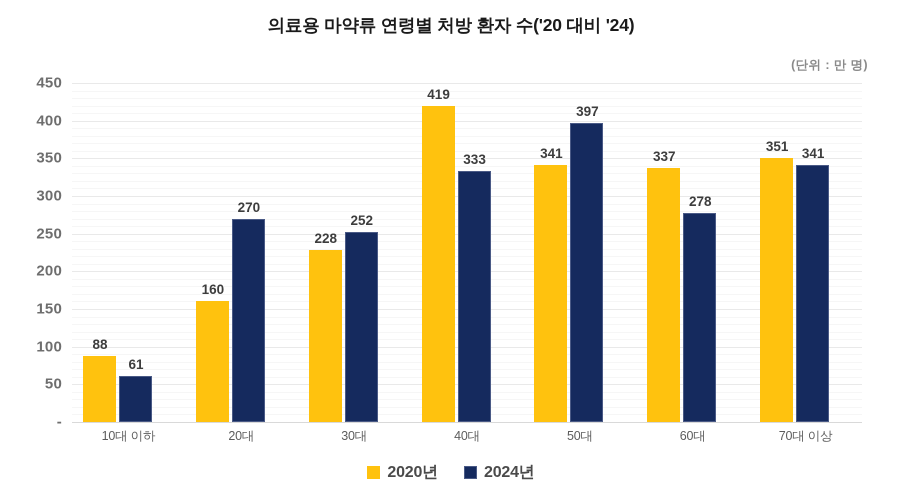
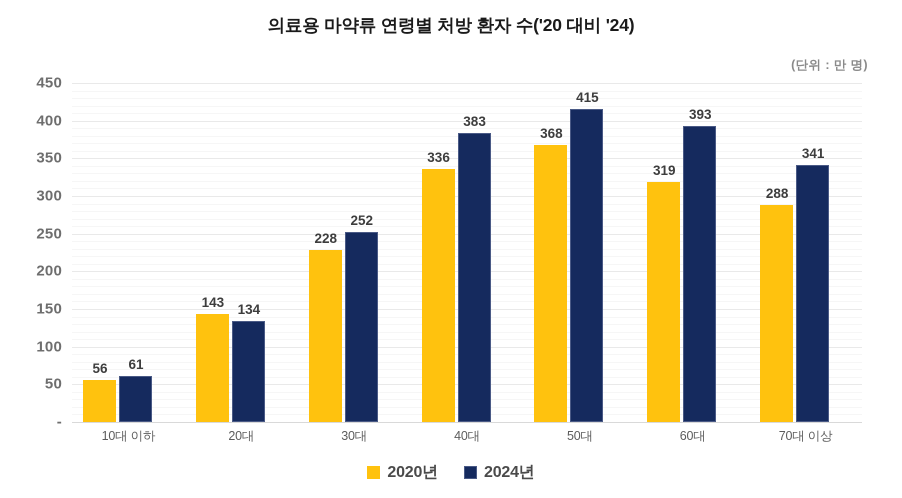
2020년/10대 이하: 88 -> 56
2020년/20대: 160 -> 143
2024년/20대: 270 -> 134
2020년/40대: 419 -> 336
2024년/40대: 333 -> 383
2020년/50대: 341 -> 368
2024년/50대: 397 -> 415
2020년/60대: 337 -> 319
2024년/60대: 278 -> 393
2020년/70대 이상: 351 -> 288
